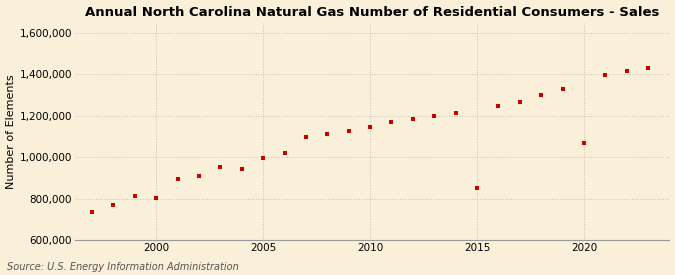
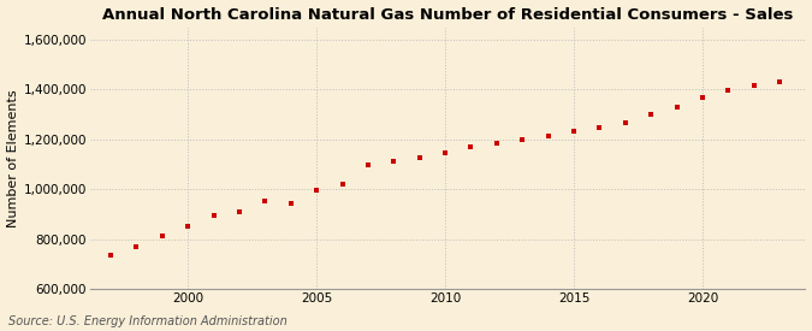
2000: 805,000 -> 852,000
2015: 850,000 -> 1,232,000
2020: 1,070,000 -> 1,368,000
